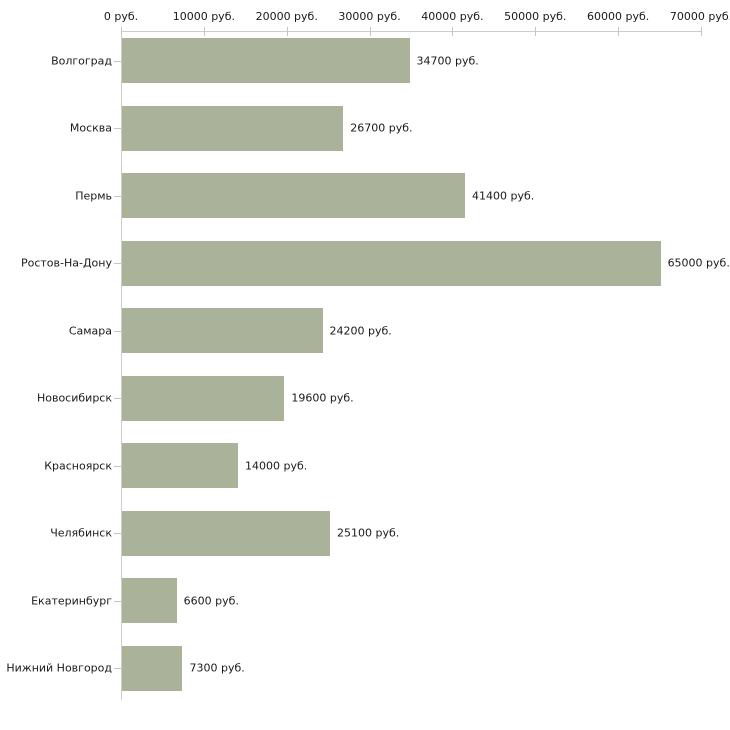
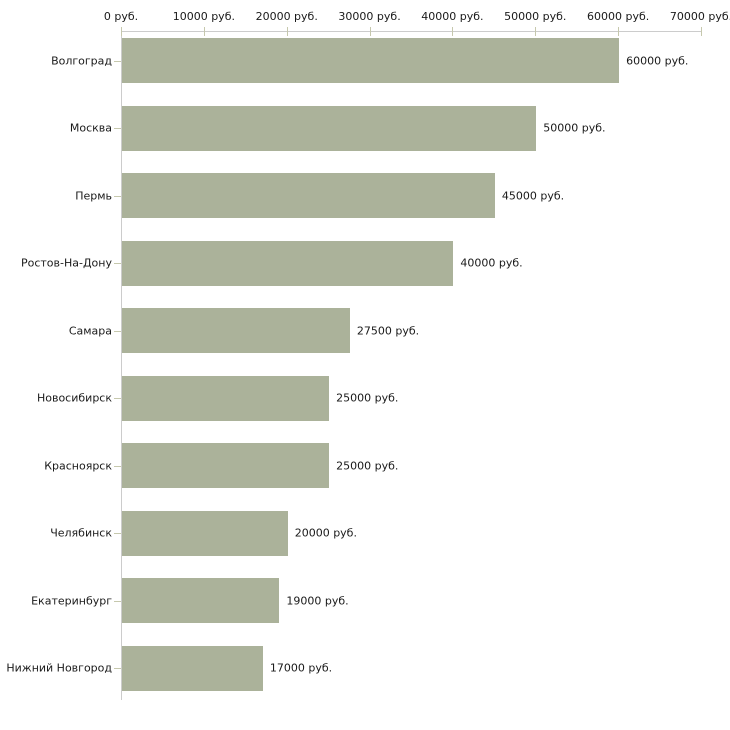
Волгоград: 34700 -> 60000
Москва: 26700 -> 50000
Пермь: 41400 -> 45000
Ростов-На-Дону: 65000 -> 40000
Самара: 24200 -> 27500
Новосибирск: 19600 -> 25000
Красноярск: 14000 -> 25000
Челябинск: 25100 -> 20000
Екатеринбург: 6600 -> 19000
Нижний Новгород: 7300 -> 17000
